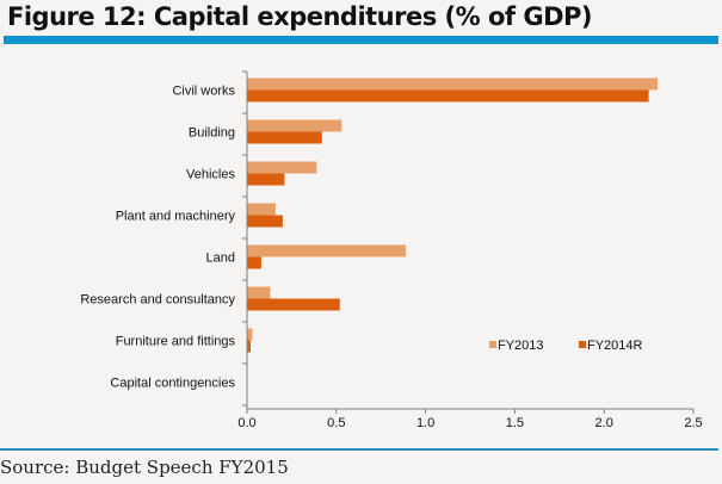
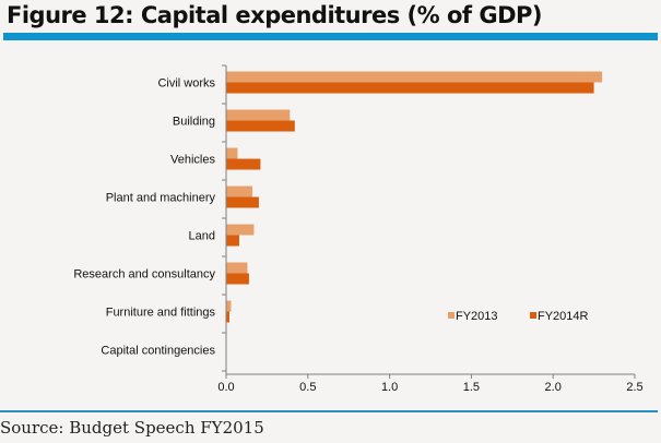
FY2013/Building: 0.53 -> 0.39
FY2013/Vehicles: 0.39 -> 0.07
FY2013/Land: 0.89 -> 0.17
FY2014R/Research and consultancy: 0.52 -> 0.14
